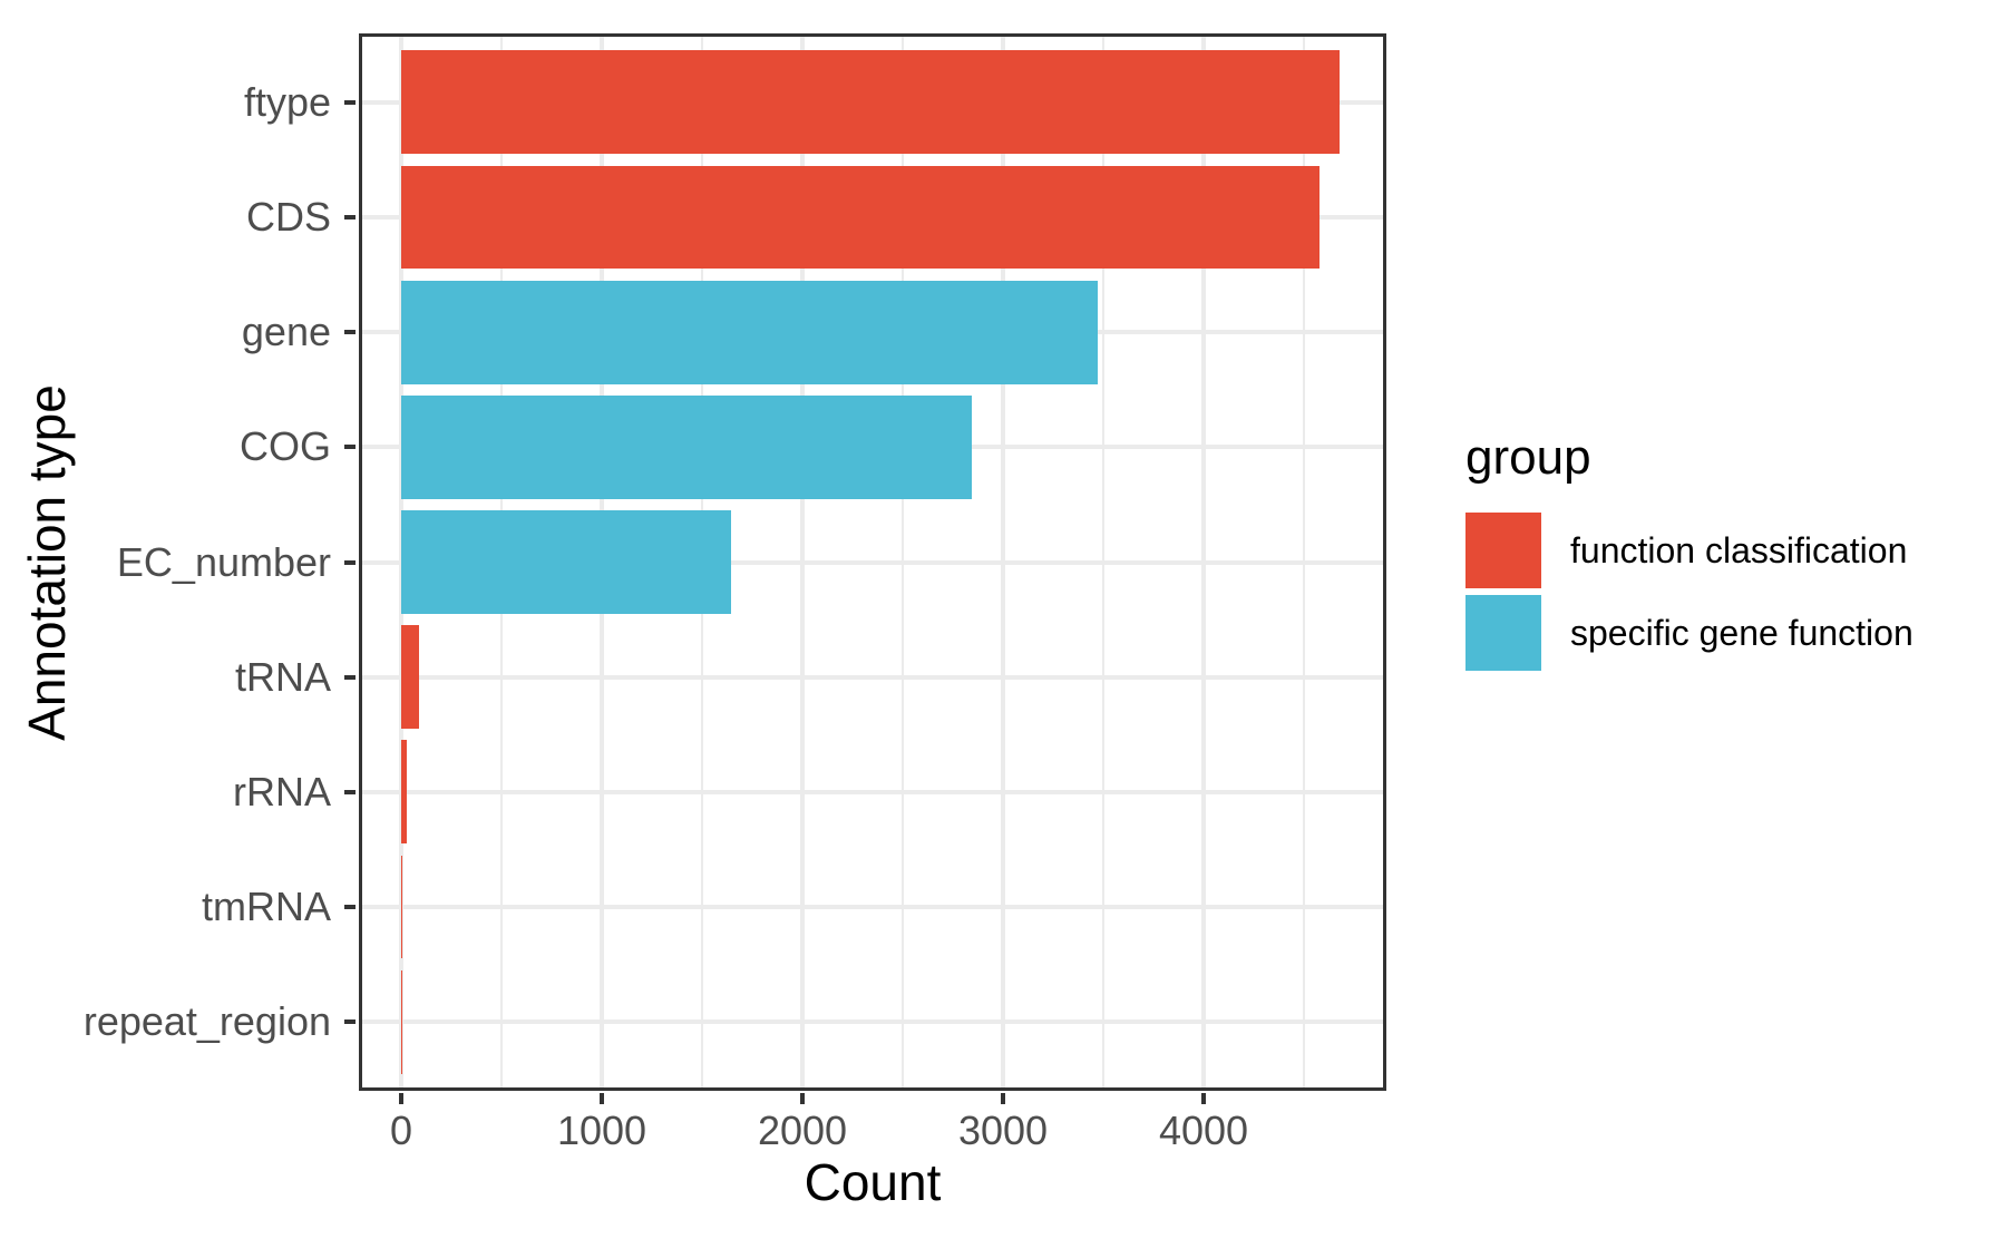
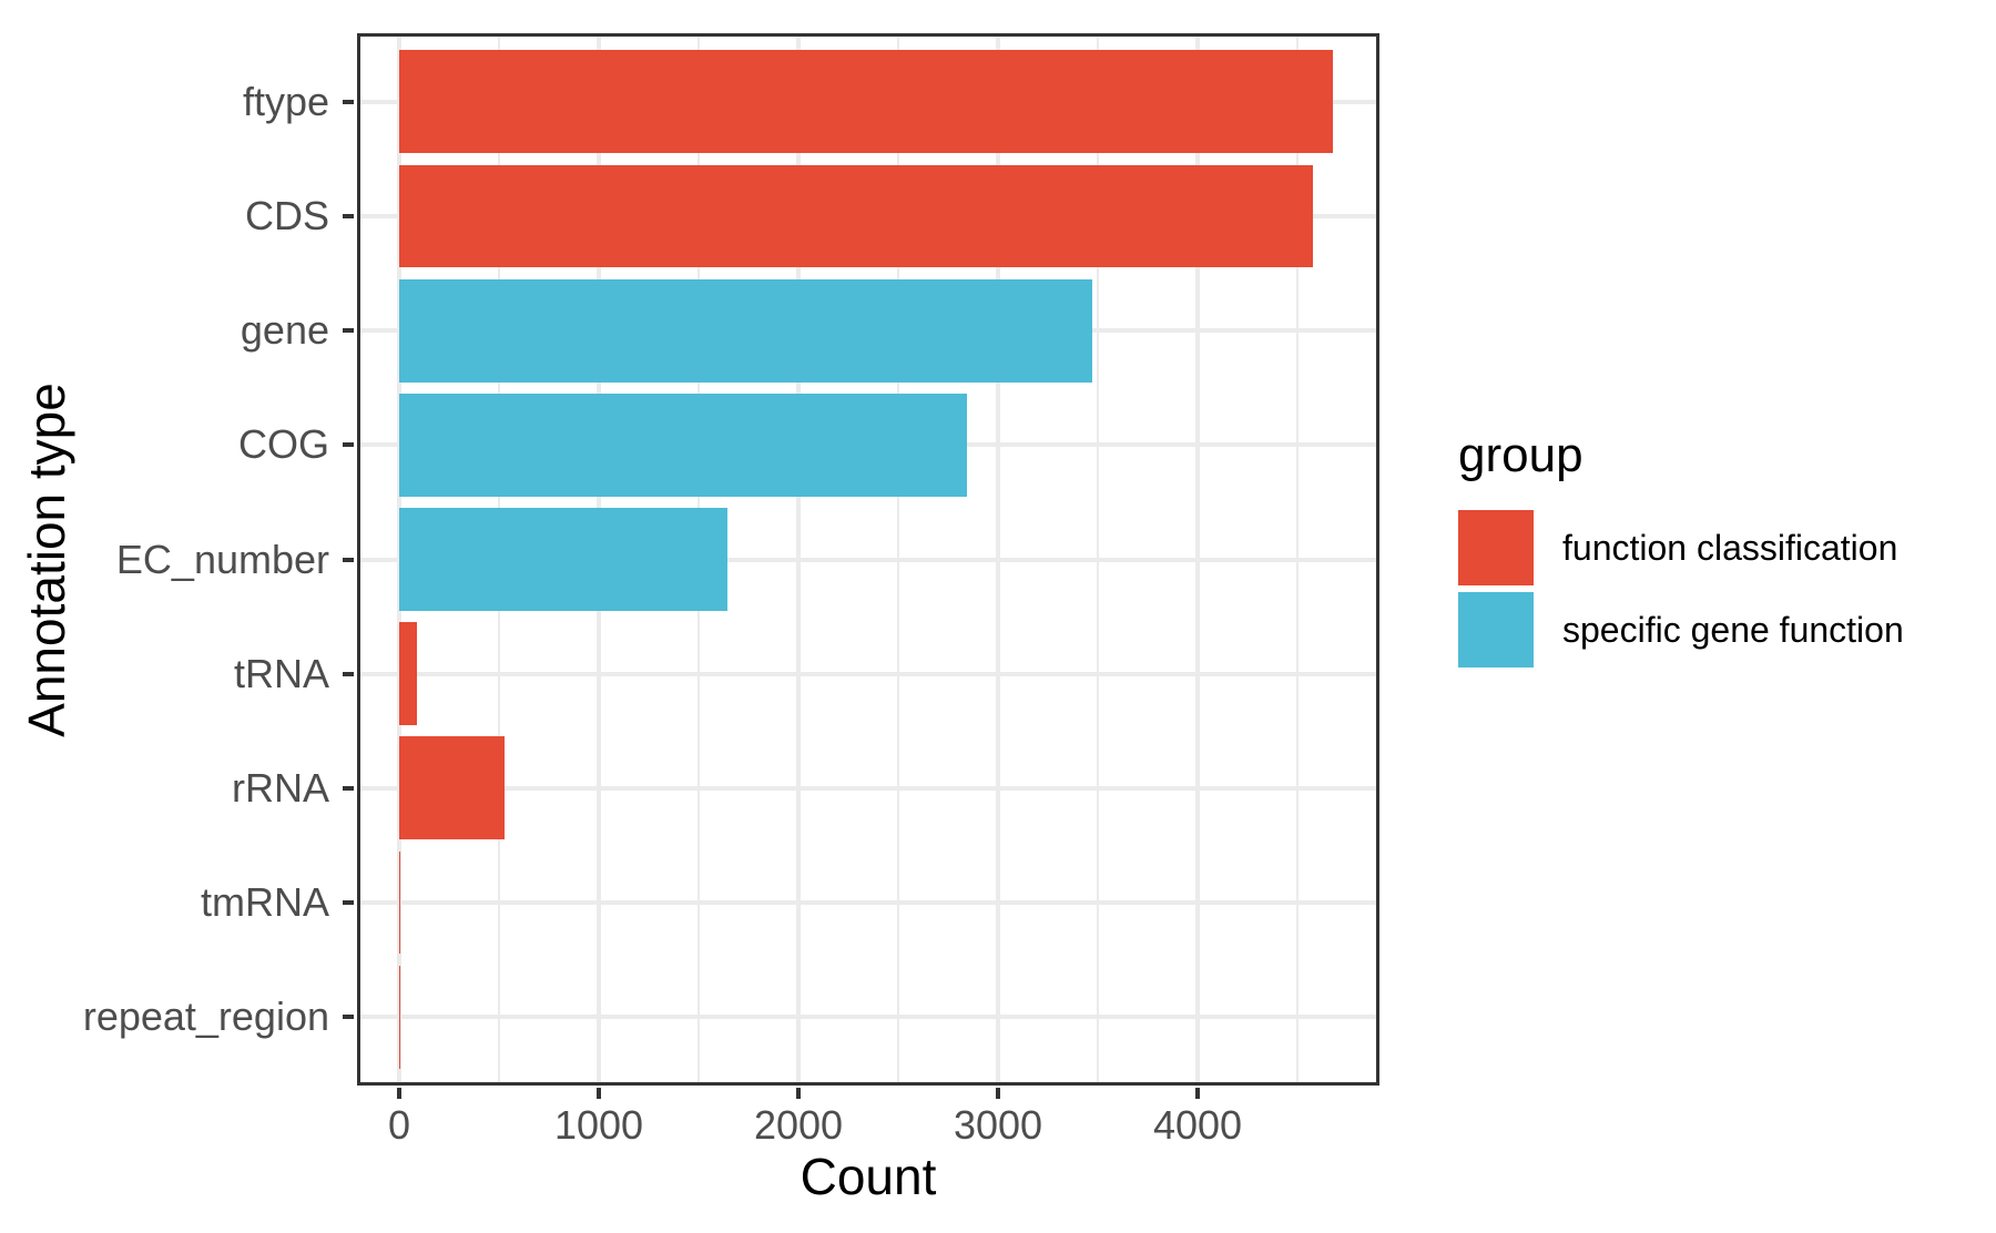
rRNA: 30 -> 530
